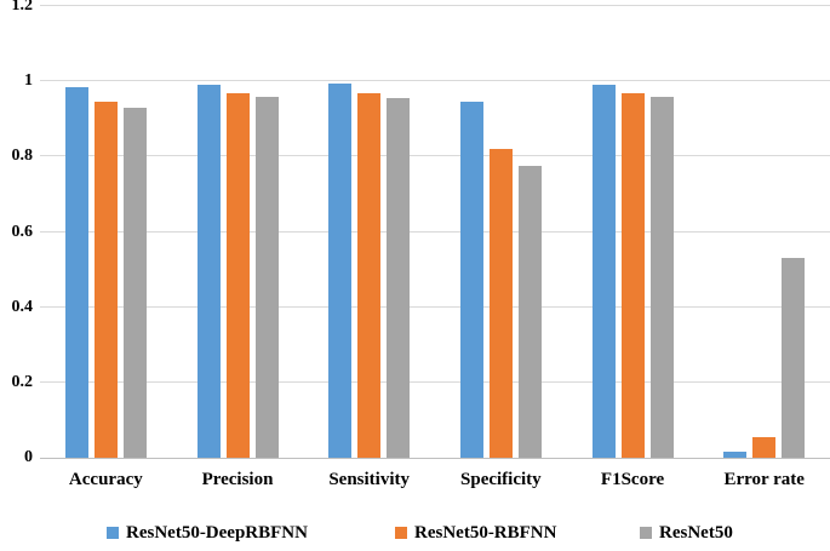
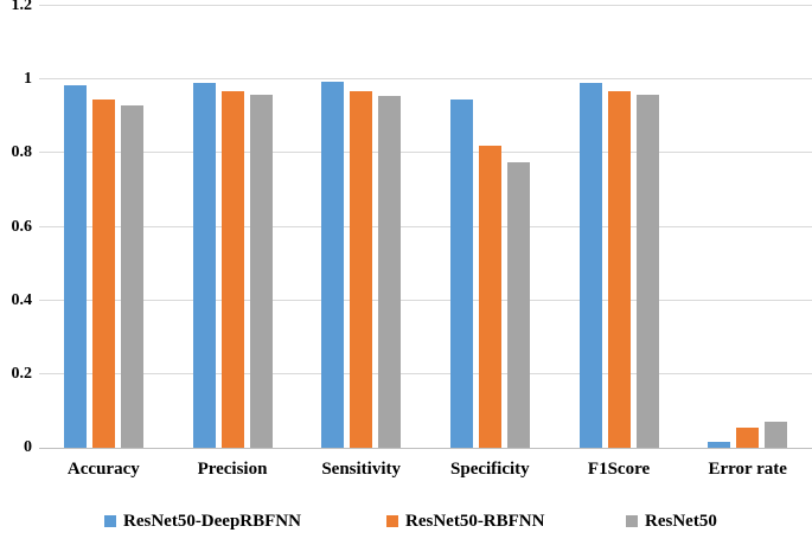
ResNet50/Error rate: 0.53 -> 0.07
